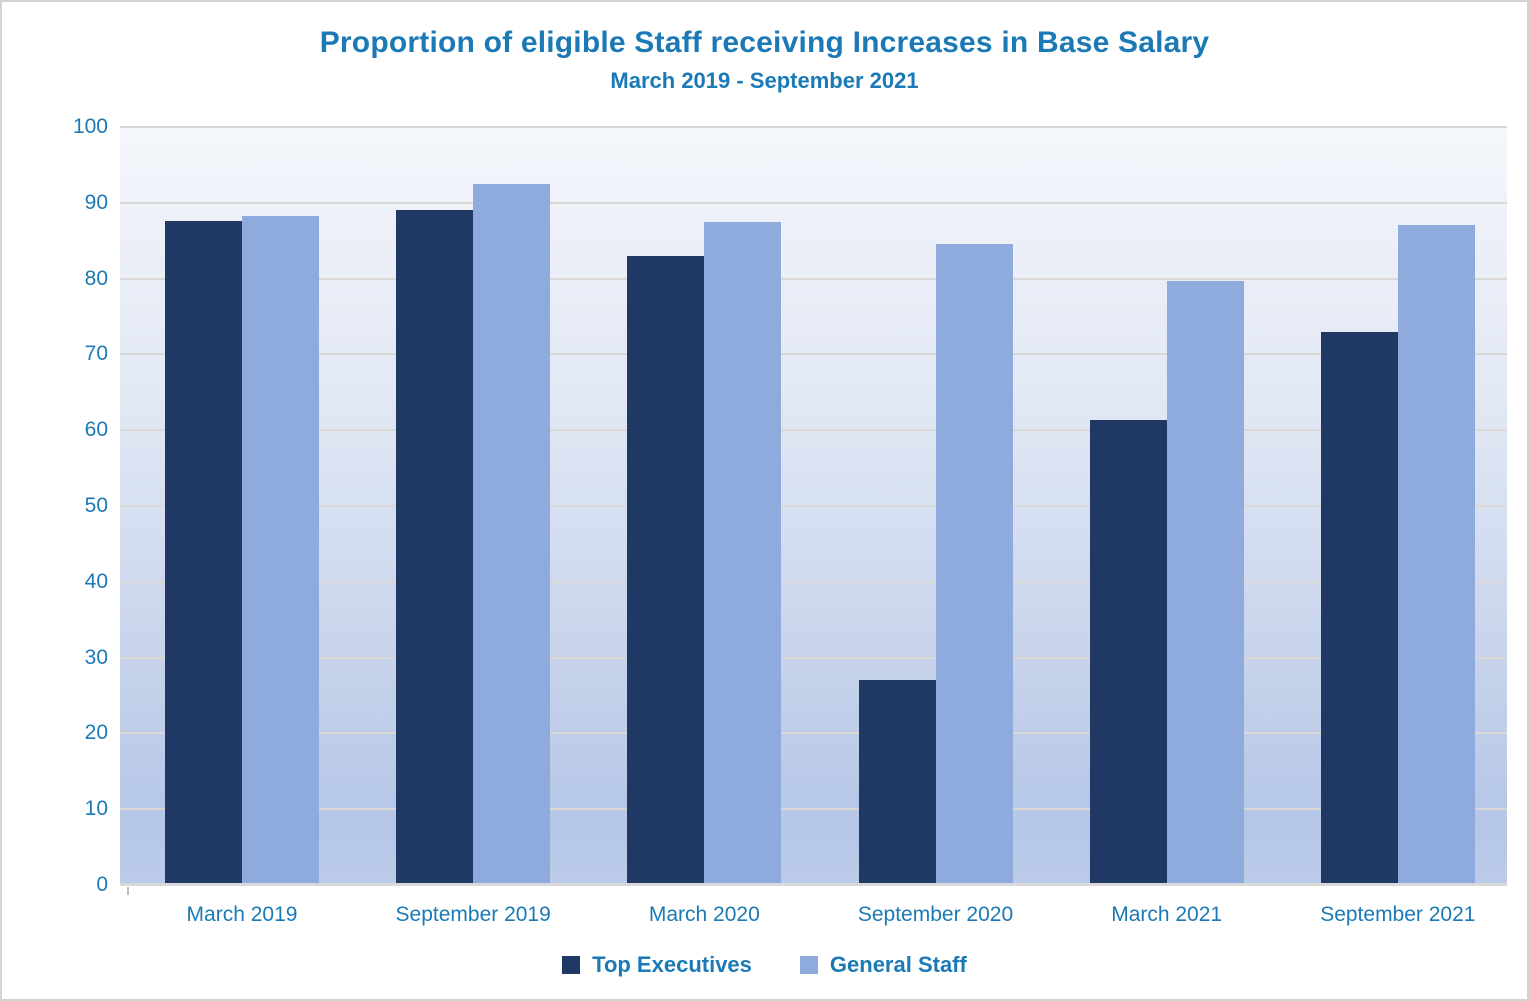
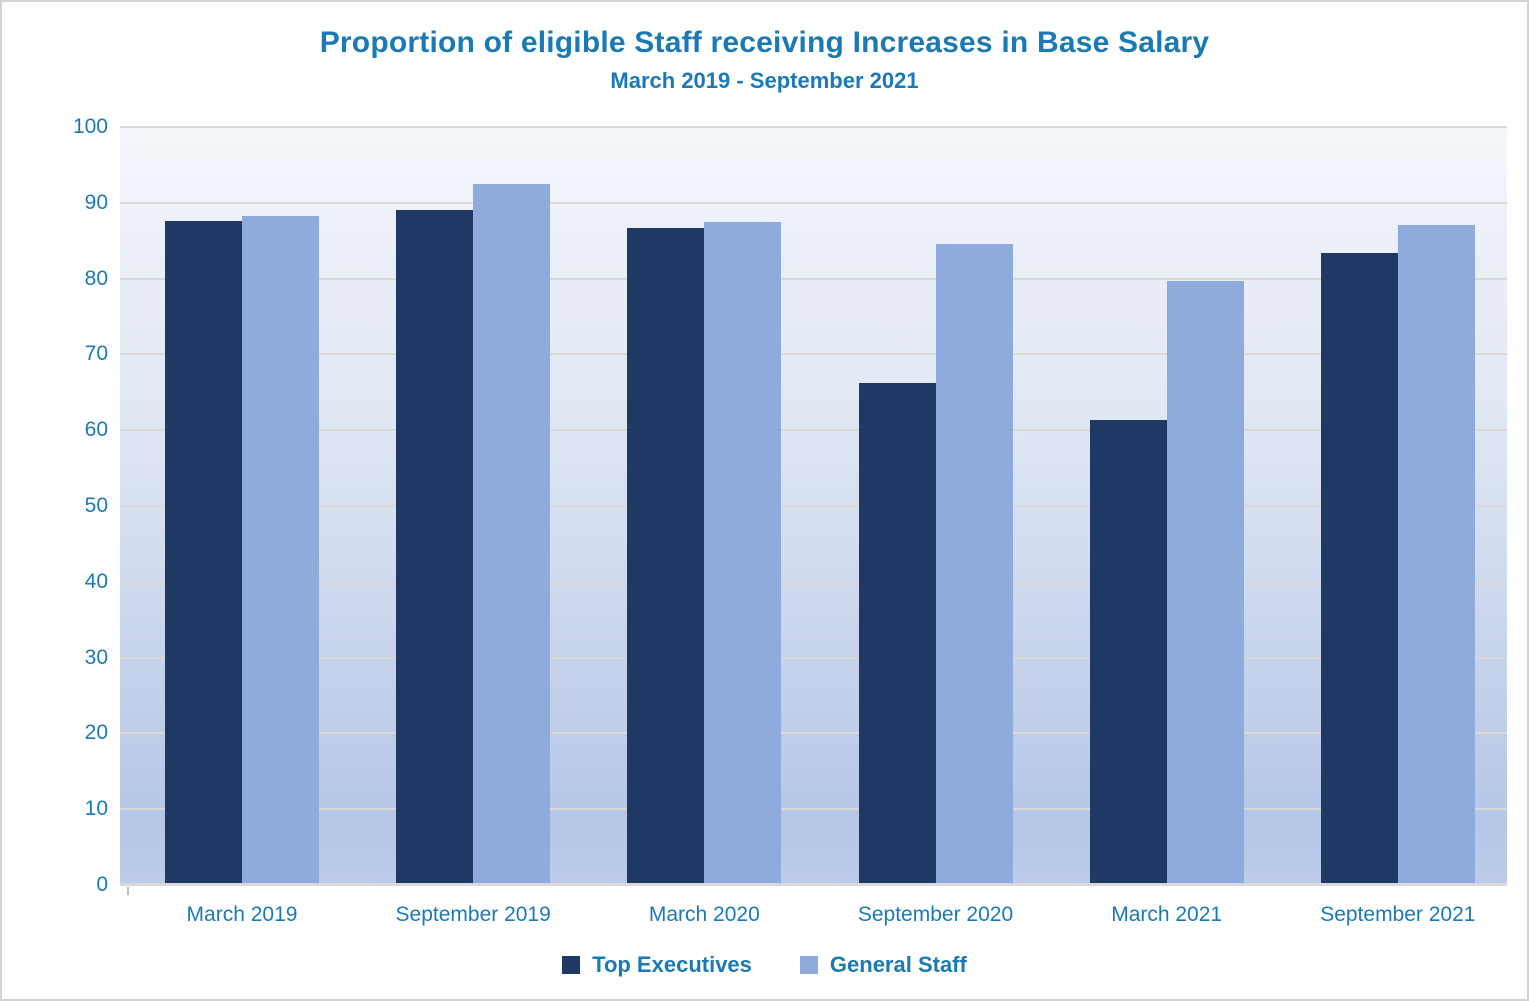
Top Executives/March 2020: 83 -> 87
Top Executives/September 2020: 27 -> 66
Top Executives/September 2021: 73 -> 83
